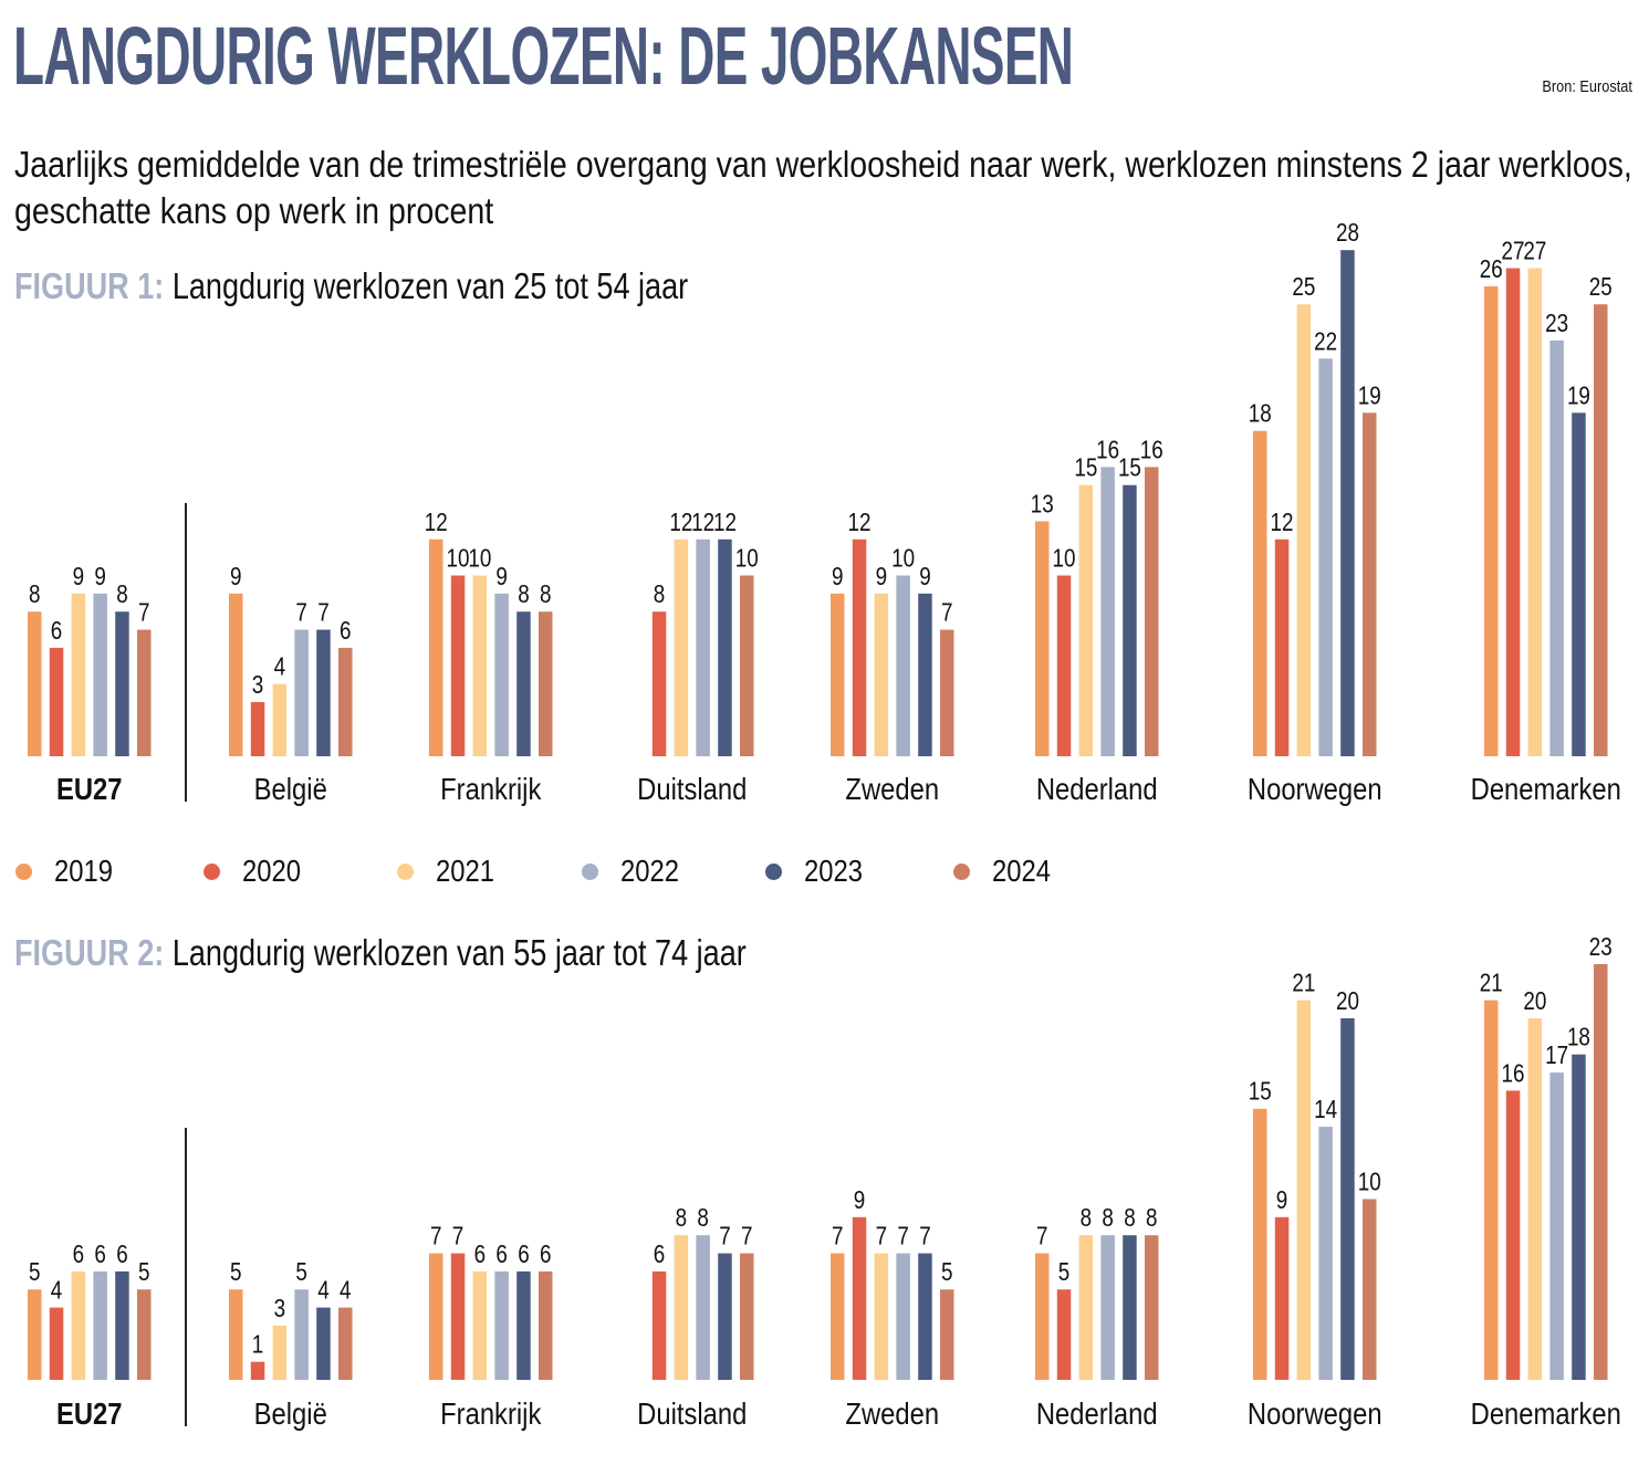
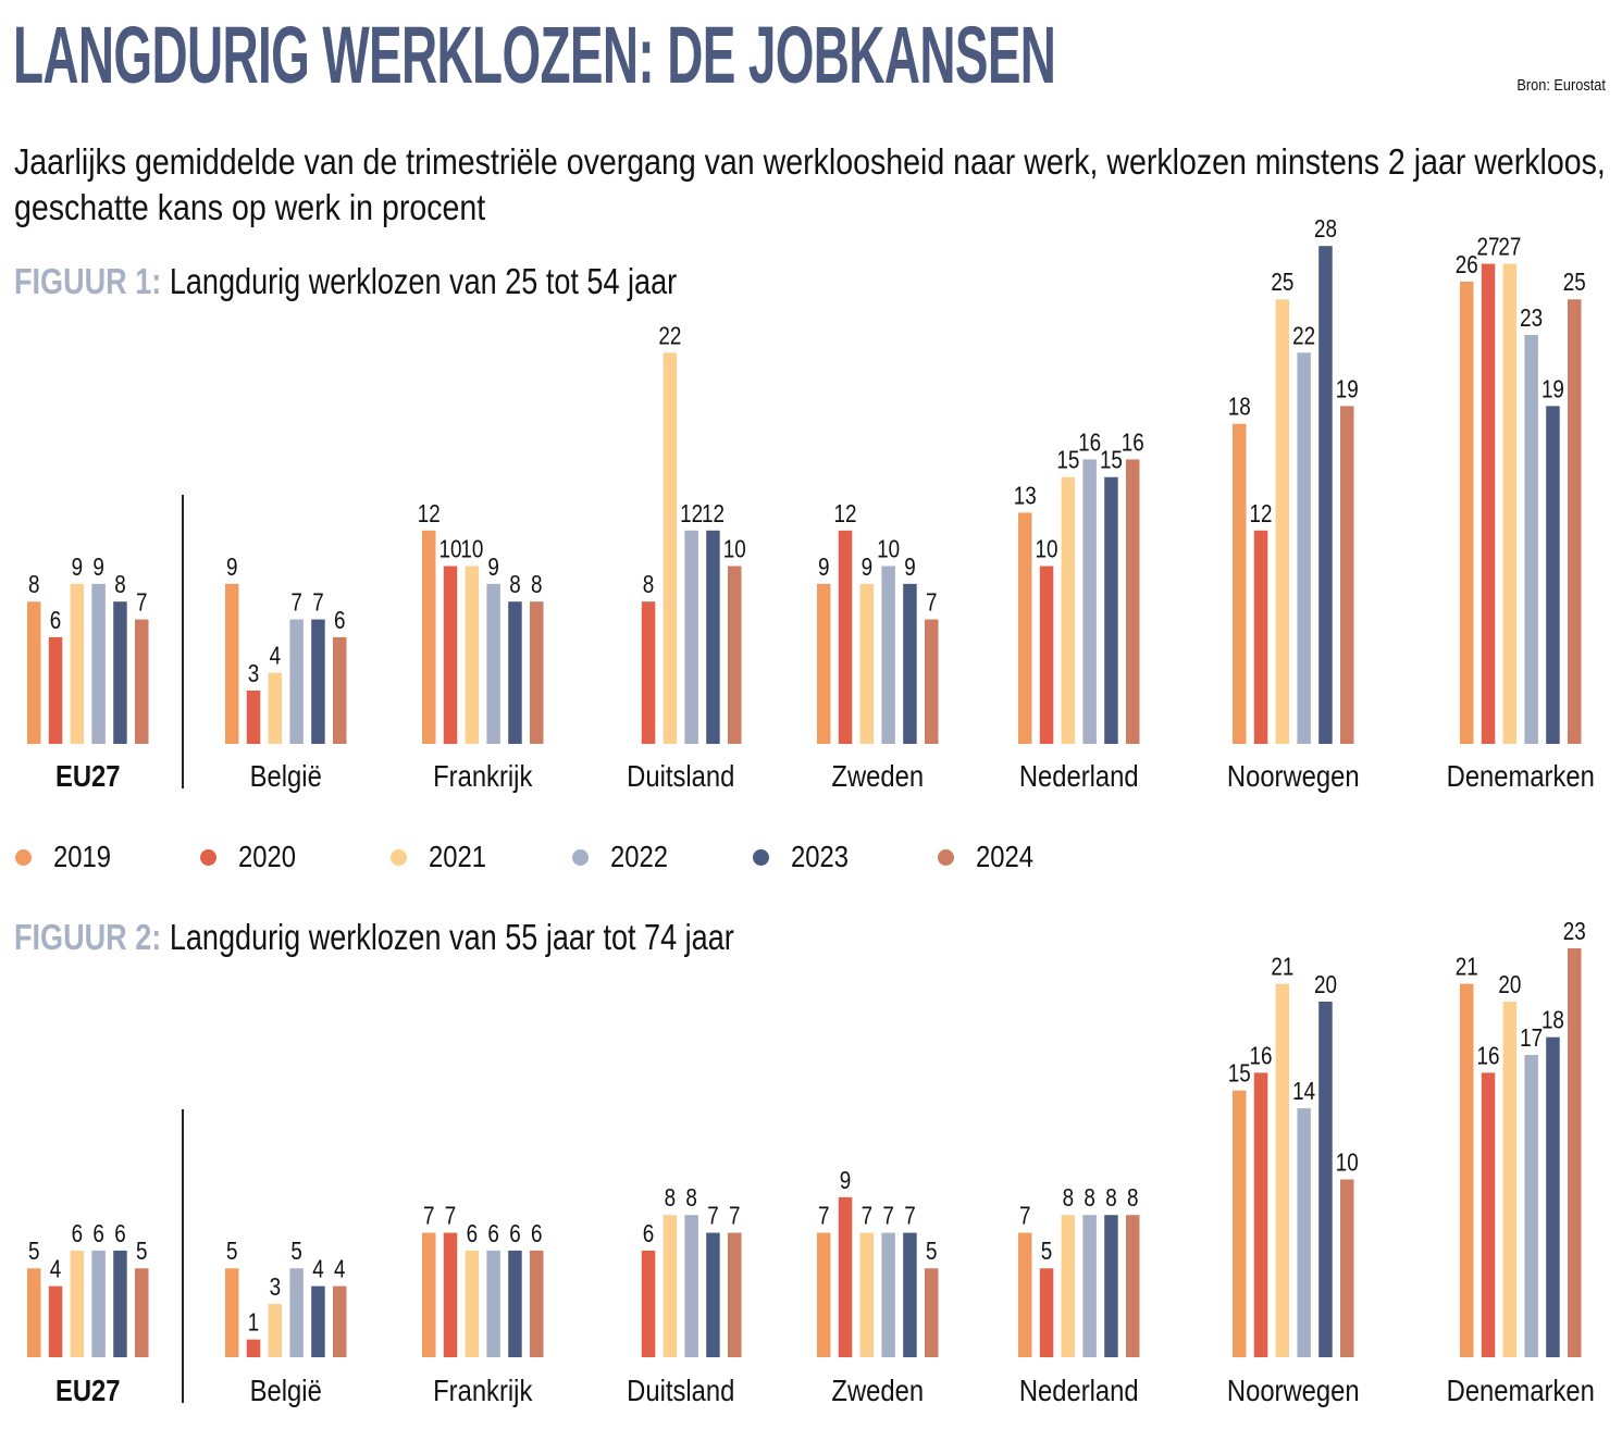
FIGUUR 1: Langdurig werklozen van 25 tot 54 jaar/2021/Duitsland: 12 -> 22
FIGUUR 2: Langdurig werklozen van 55 jaar tot 74 jaar/2020/Noorwegen: 9 -> 16
